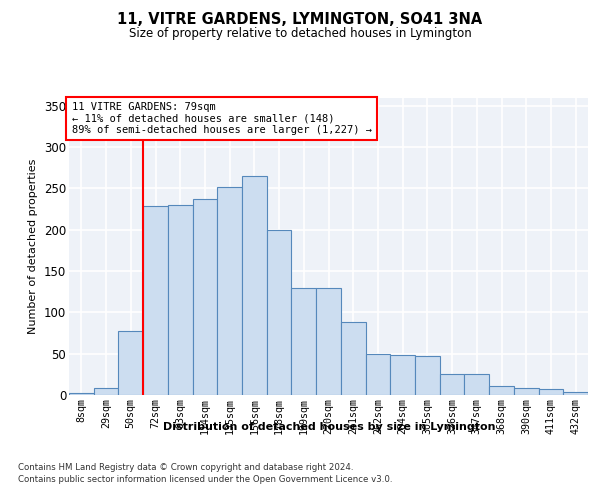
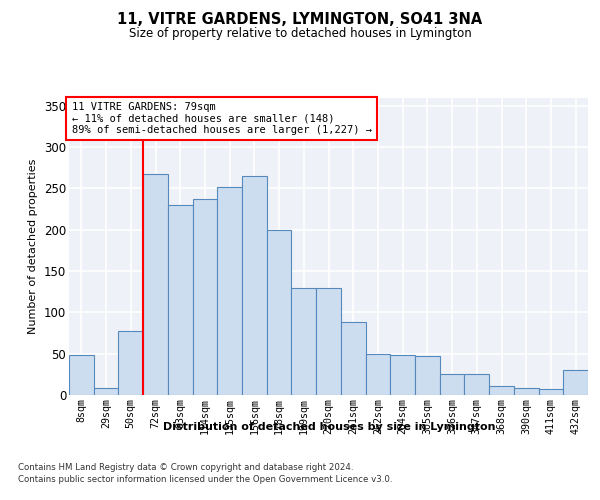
8sqm: 2 -> 48
72sqm: 229 -> 268
432sqm: 4 -> 30
